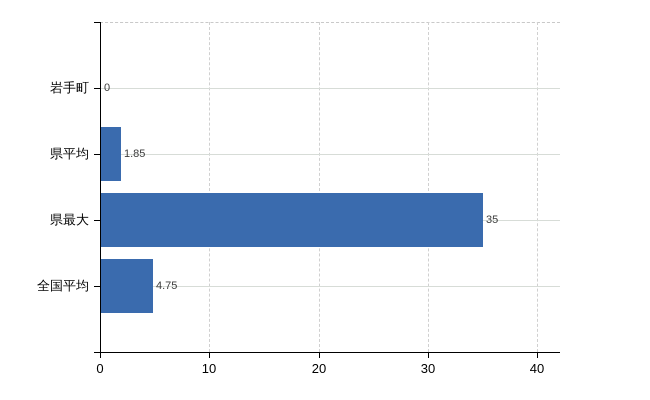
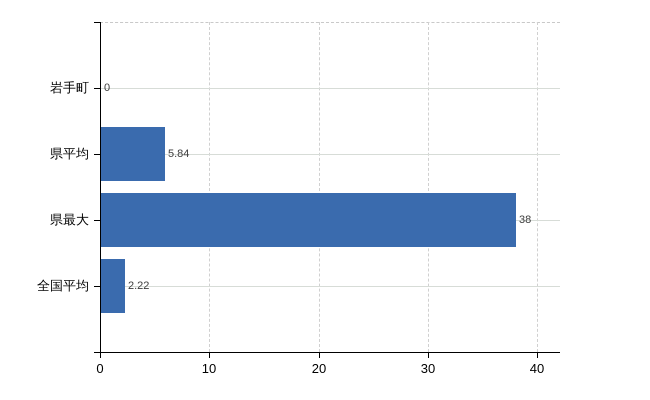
県平均: 1.85 -> 5.84
県最大: 35 -> 38
全国平均: 4.75 -> 2.22
